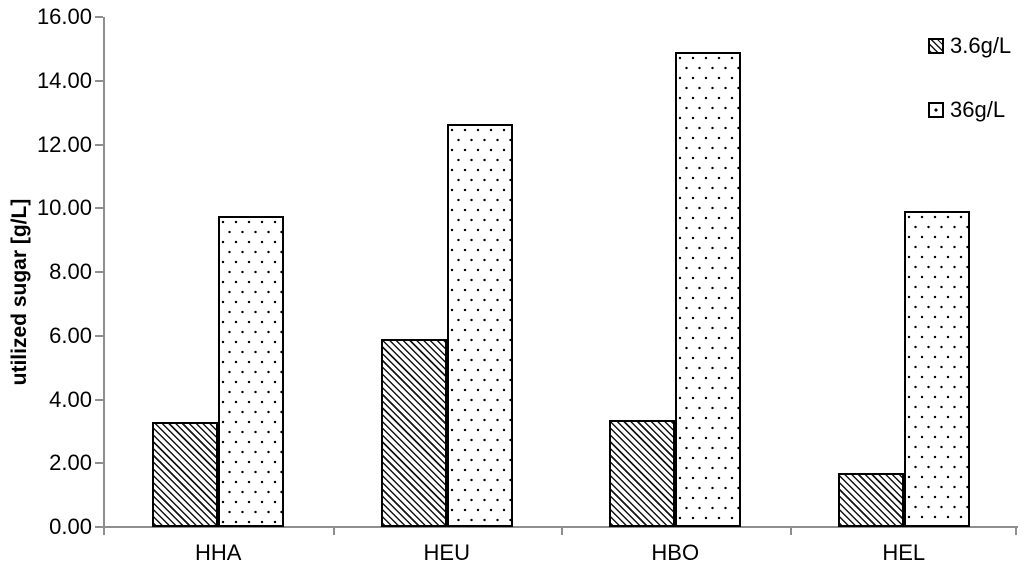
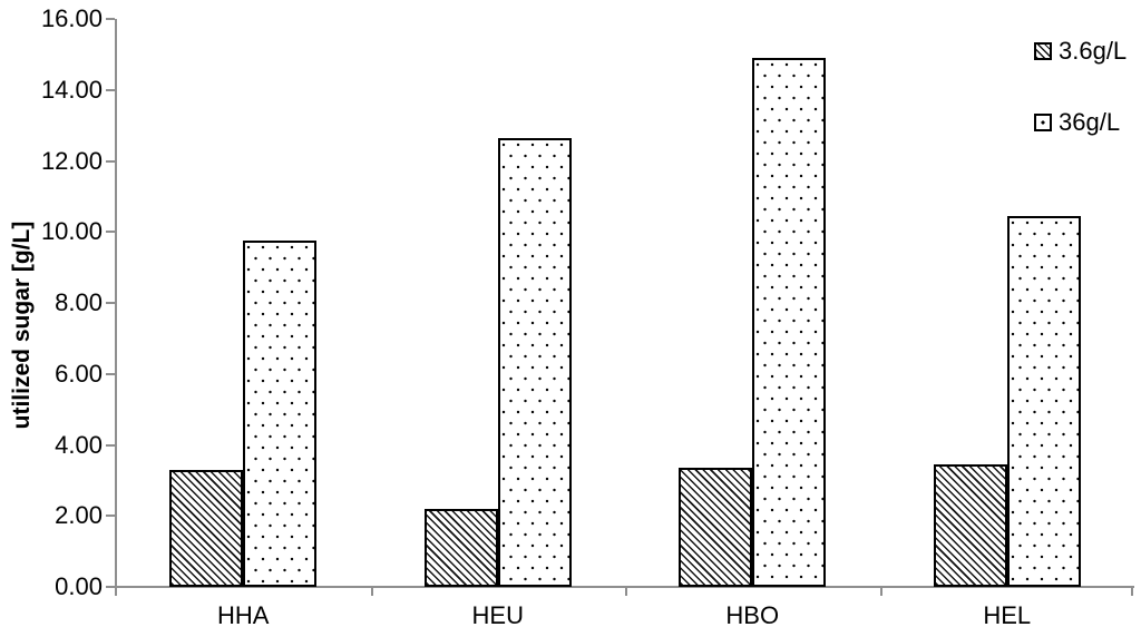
3.6g/L/HEU: 5.9 -> 2.2
3.6g/L/HEL: 1.7 -> 3.5
36g/L/HEL: 9.9 -> 10.4
